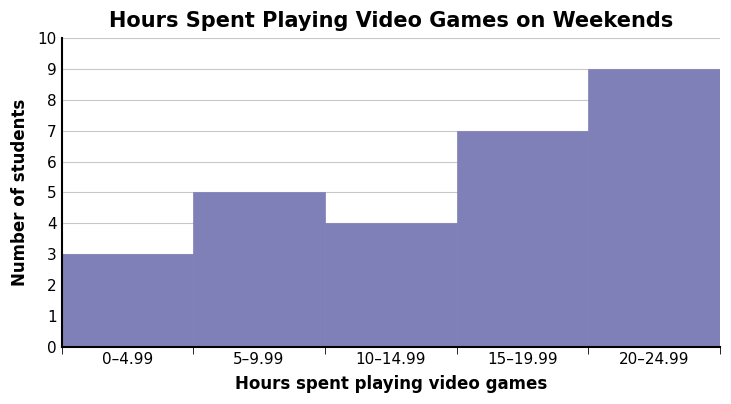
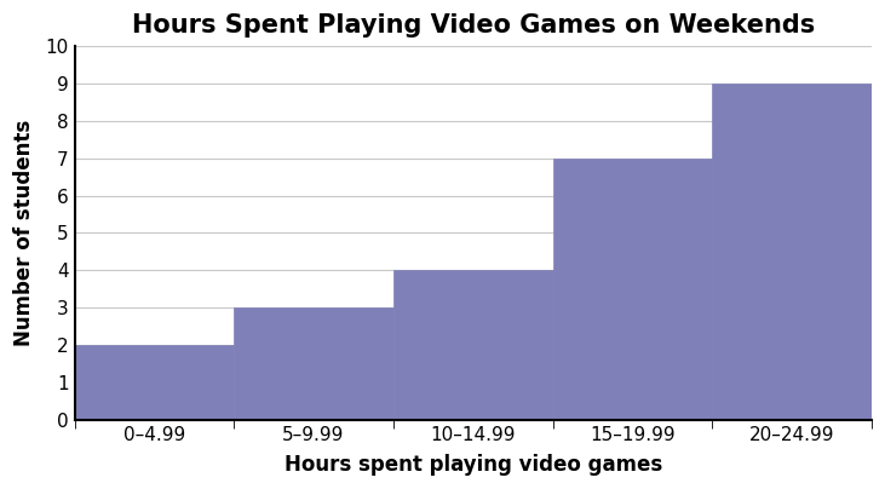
0–4.99: 3 -> 2
5–9.99: 5 -> 3
